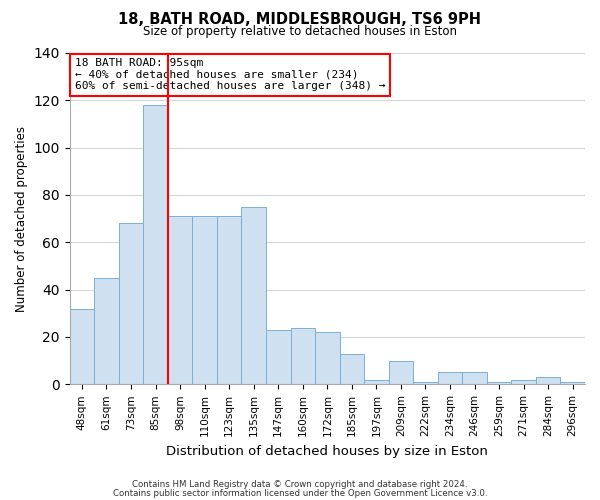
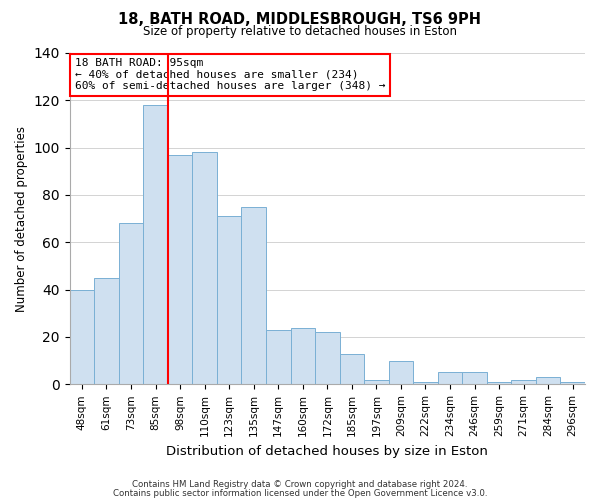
48sqm: 32 -> 40
98sqm: 71 -> 97
110sqm: 71 -> 98
